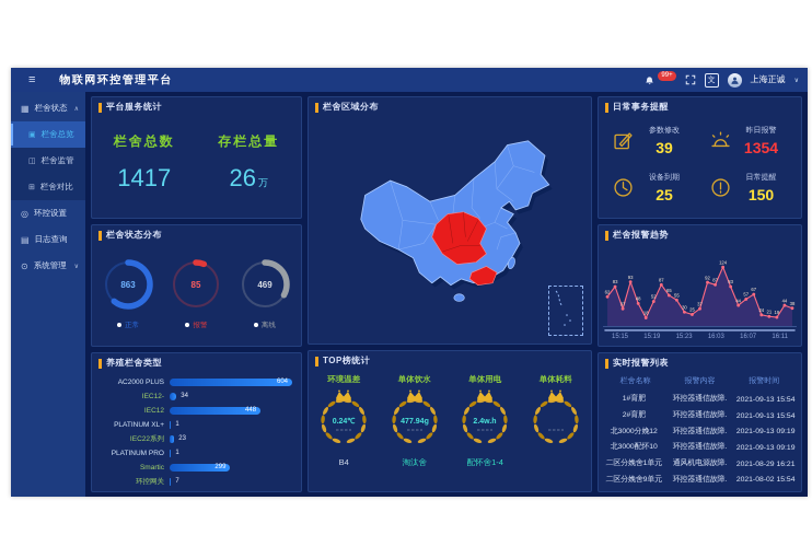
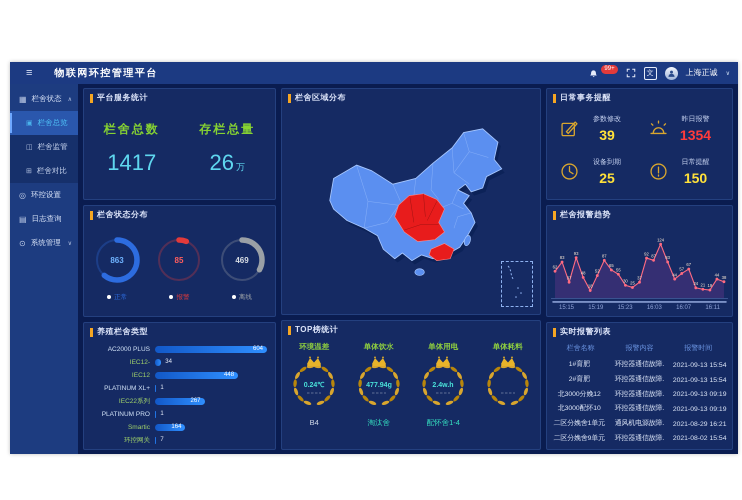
养殖栏舍类型/IEC22系列: 23 -> 267
养殖栏舍类型/Smartic: 299 -> 164
